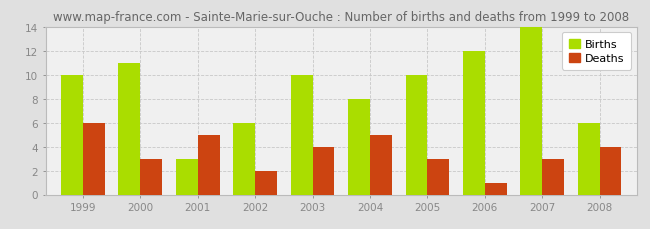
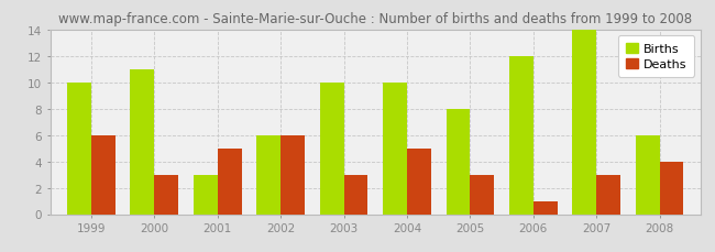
Deaths/2002: 2 -> 6
Deaths/2003: 4 -> 3
Births/2004: 8 -> 10
Births/2005: 10 -> 8
